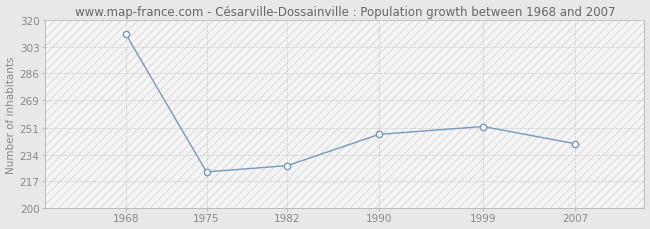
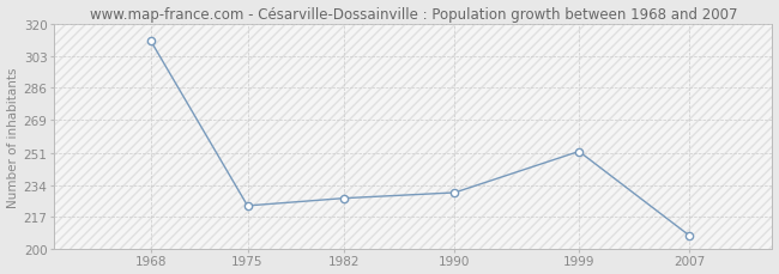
1990: 247 -> 230
2007: 241 -> 207
